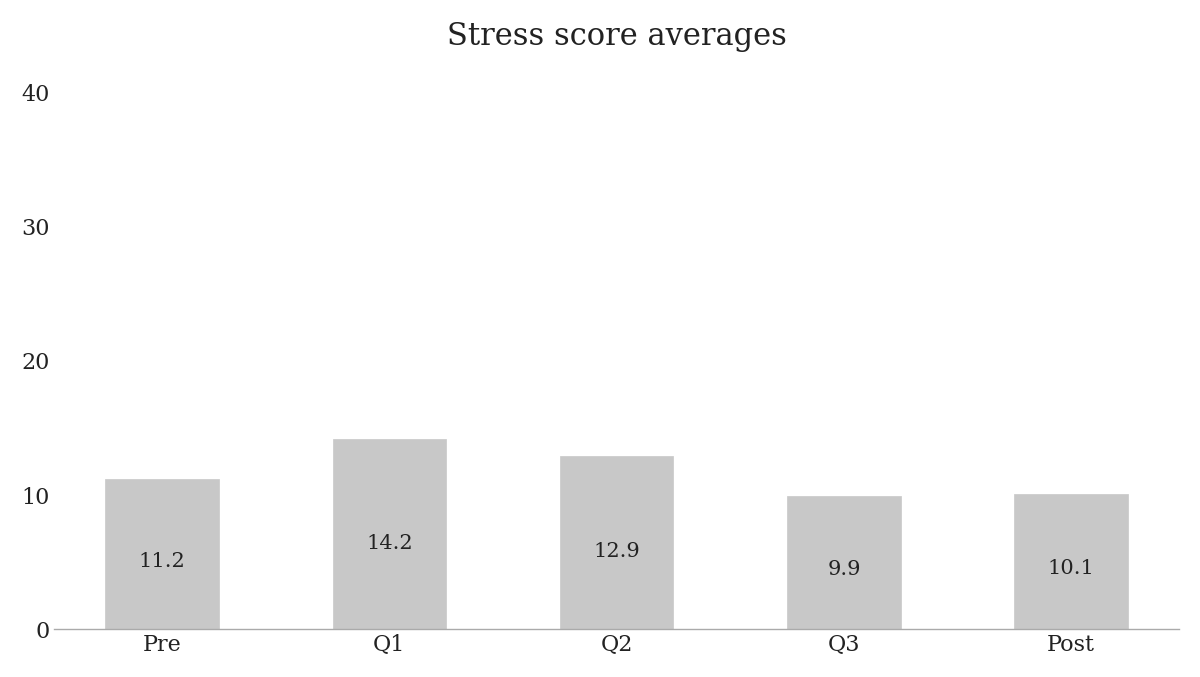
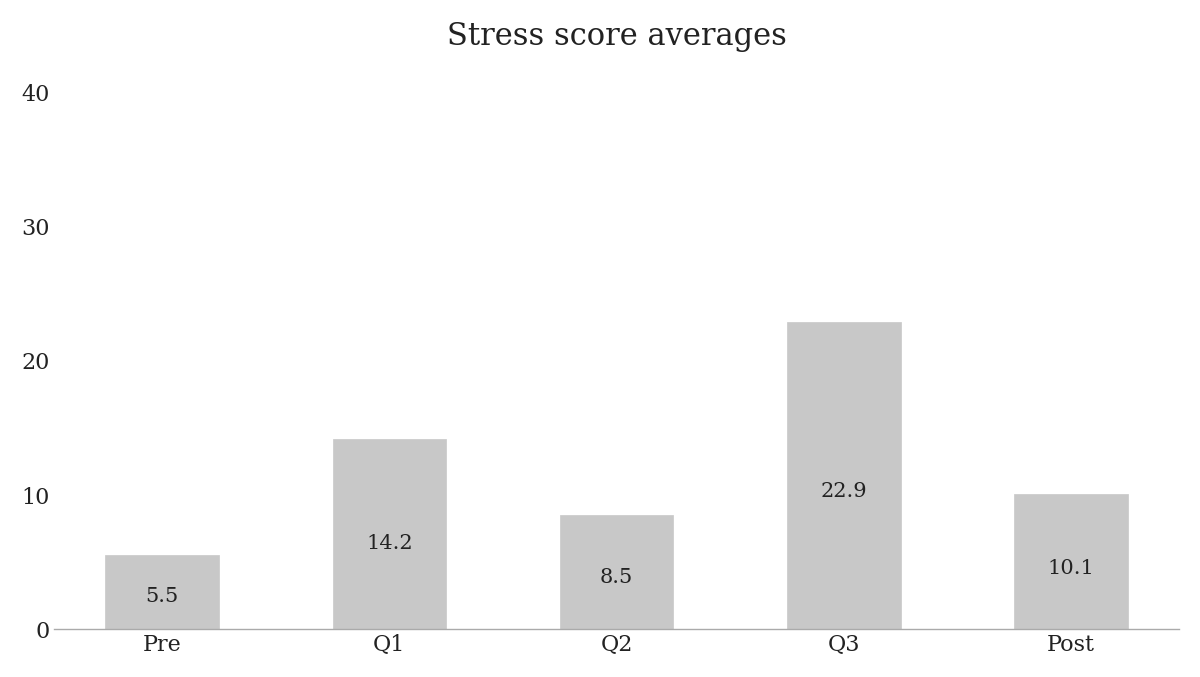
Pre: 11.2 -> 5.5
Q2: 12.9 -> 8.5
Q3: 9.9 -> 22.9
